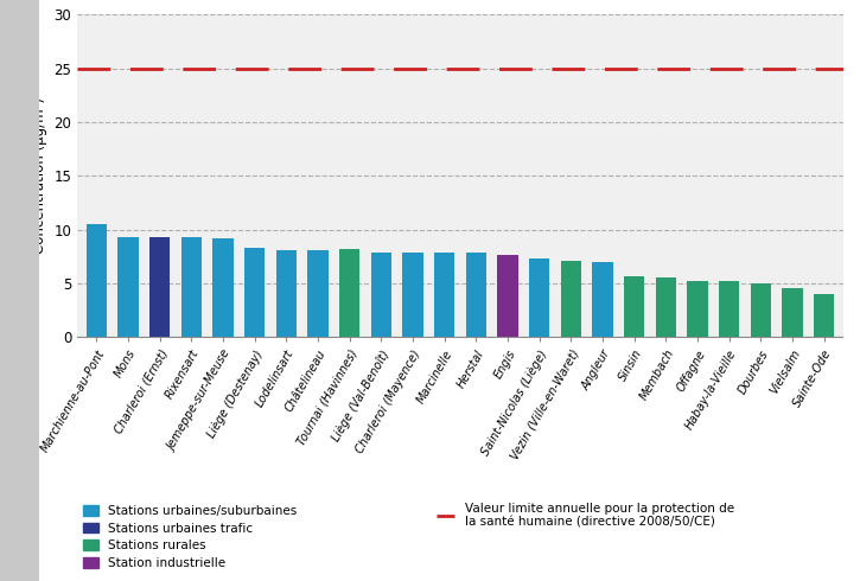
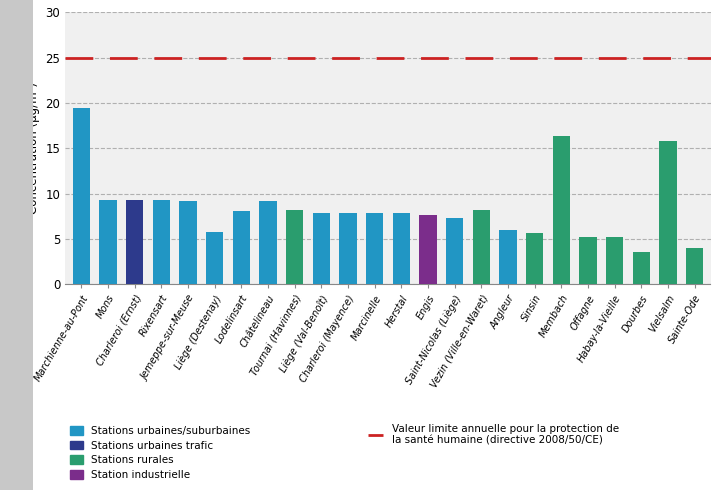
Marchienne-au-Pont: 10.5 -> 19.4
Liège (Destenay): 8.3 -> 5.8
Châtelineau: 8.1 -> 9.2
Vezin (Ville-en-Waret): 7.1 -> 8.2
Angleur: 7.0 -> 6.0
Membach: 5.5 -> 16.4
Dourbes: 5.0 -> 3.6
Vielsalm: 4.5 -> 15.8
